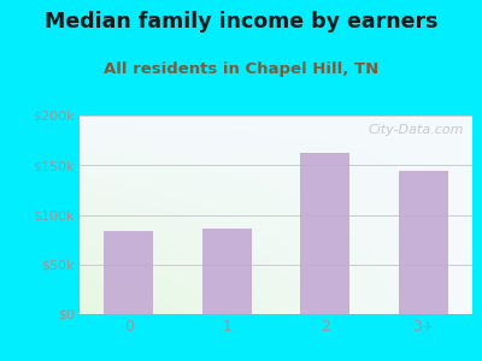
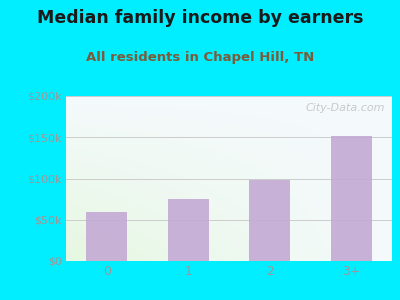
0: $84k -> $60k
1: $86k -> $75k
2: $162k -> $98k
3+: $144k -> $152k
